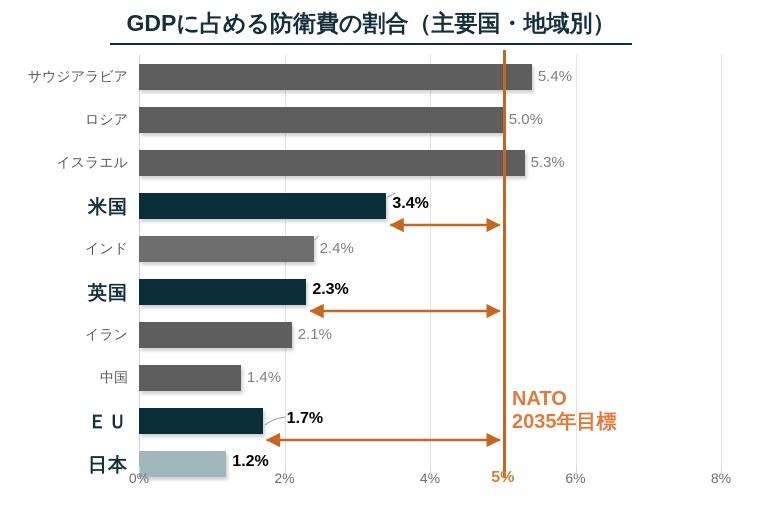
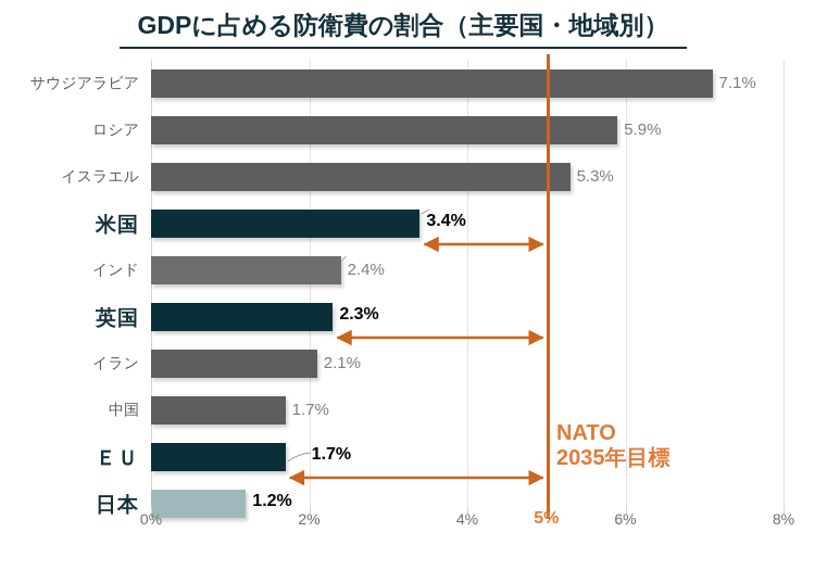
サウジアラビア: 5.4% -> 7.1%
ロシア: 5.0% -> 5.9%
中国: 1.4% -> 1.7%
